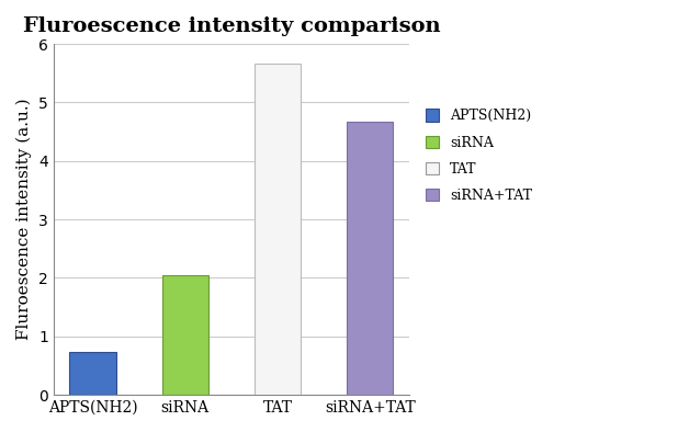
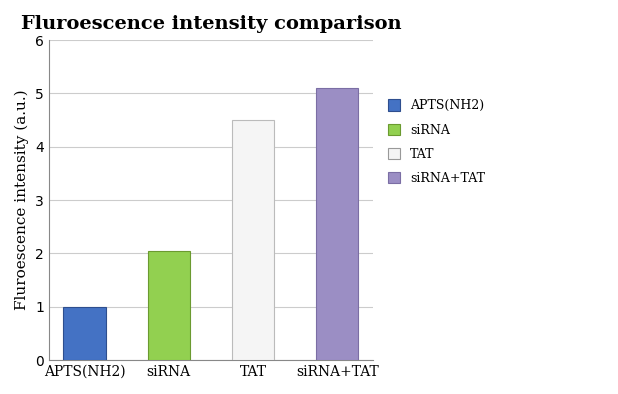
APTS(NH2): 0.74 -> 1.00
TAT: 5.66 -> 4.50
siRNA+TAT: 4.68 -> 5.10
